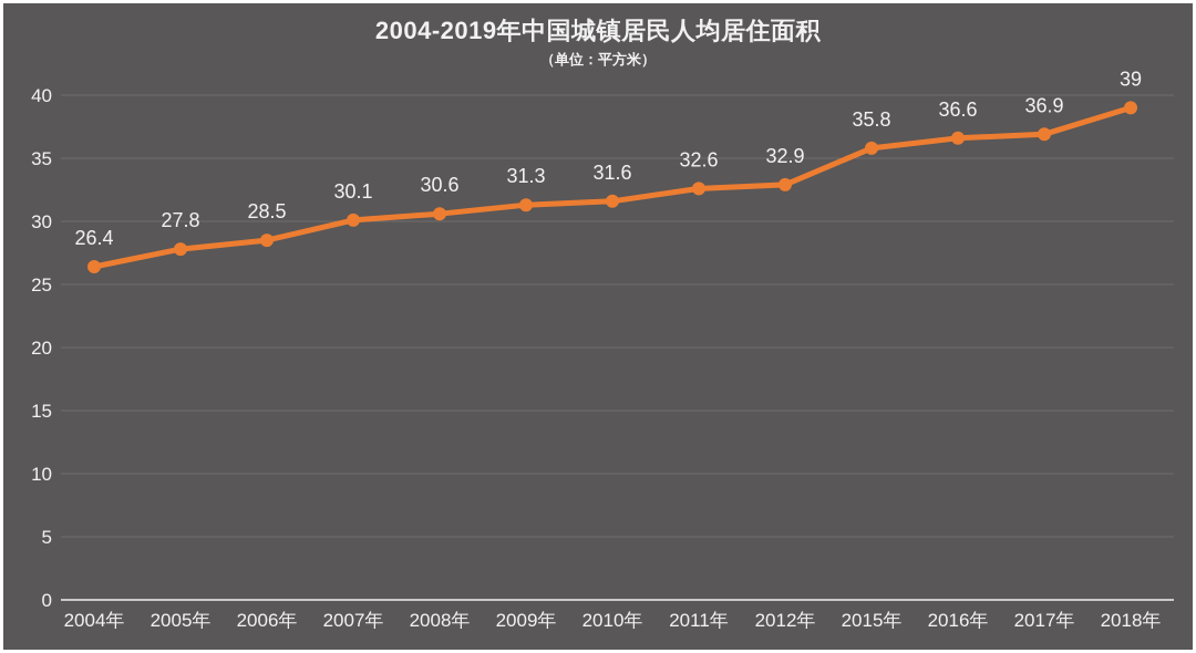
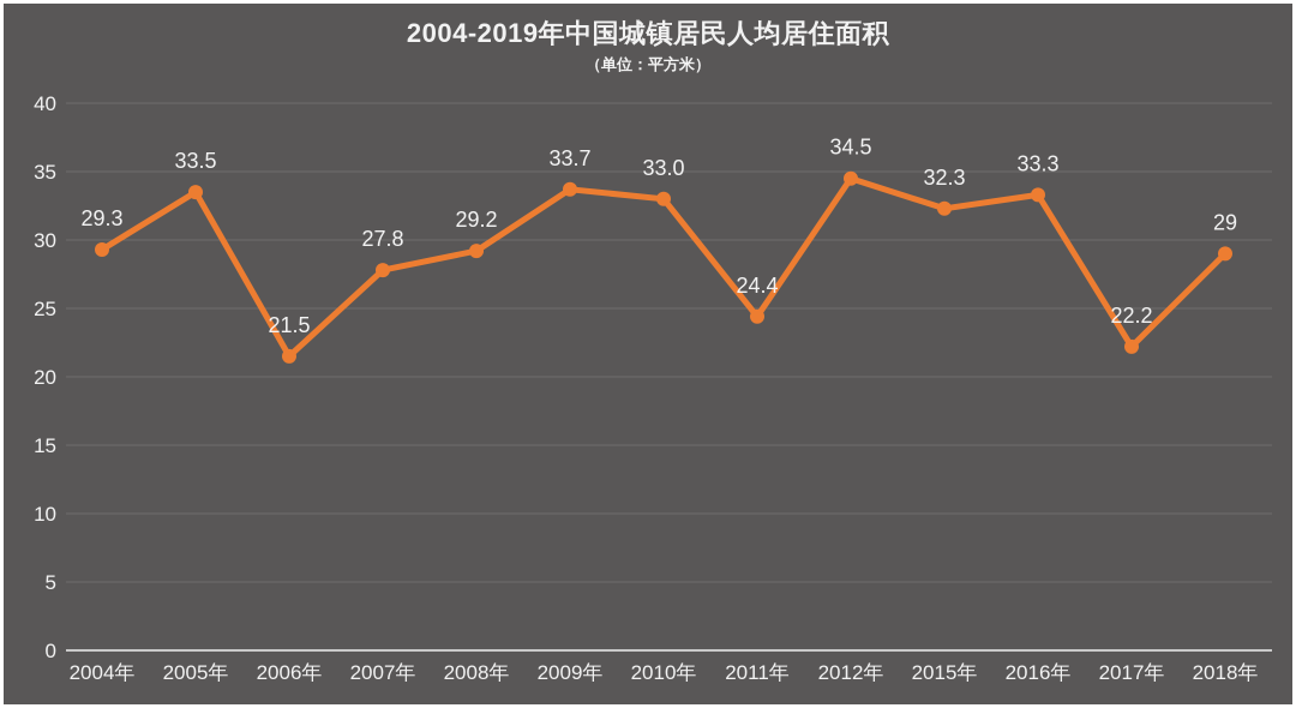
2004年: 26.4 -> 29.3
2005年: 27.8 -> 33.5
2006年: 28.5 -> 21.5
2007年: 30.1 -> 27.8
2008年: 30.6 -> 29.2
2009年: 31.3 -> 33.7
2010年: 31.6 -> 33.0
2011年: 32.6 -> 24.4
2012年: 32.9 -> 34.5
2015年: 35.8 -> 32.3
2016年: 36.6 -> 33.3
2017年: 36.9 -> 22.2
2018年: 39 -> 29
